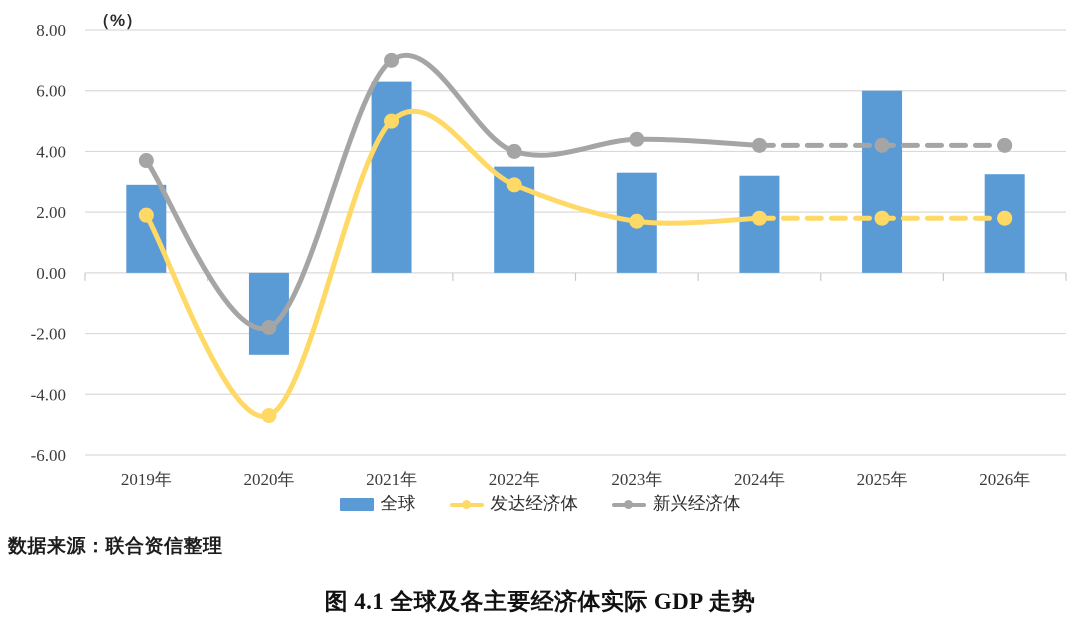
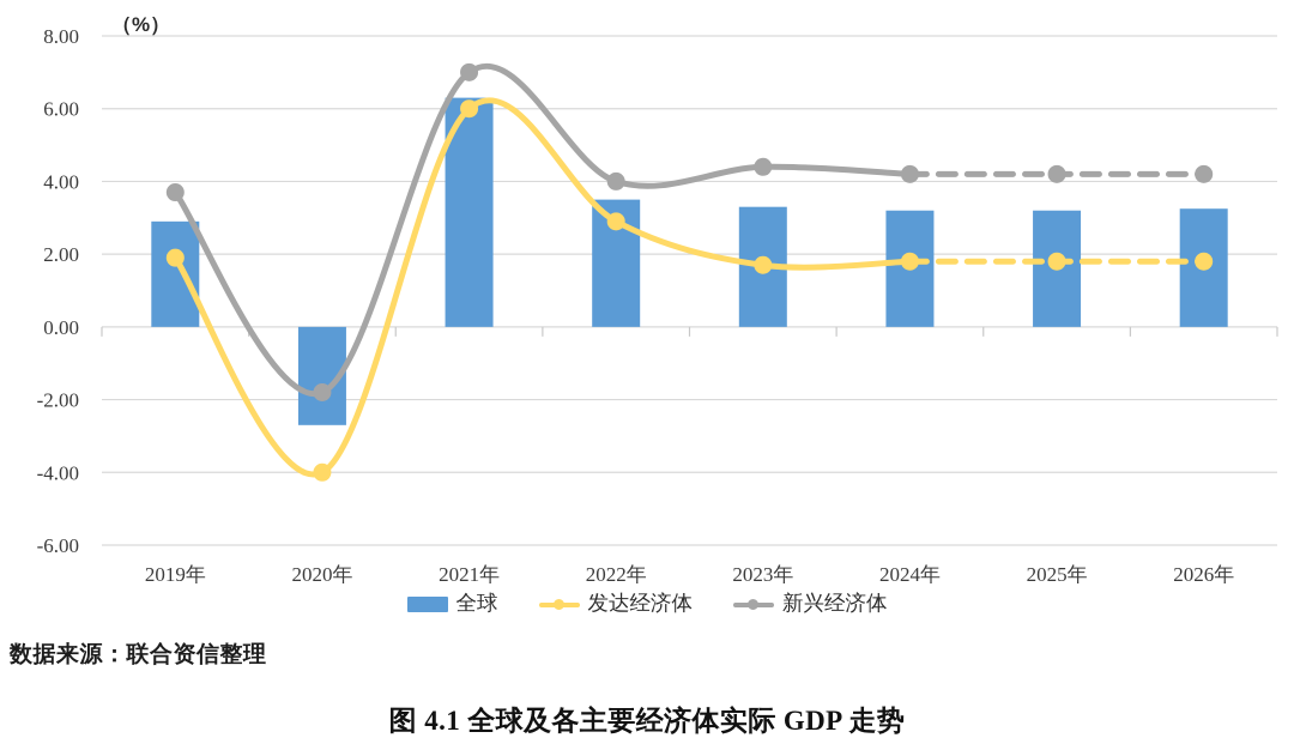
发达经济体/2020年: -4.7 -> -4.0
发达经济体/2021年: 5.0 -> 6.0
全球/2025年: 6.0 -> 3.2
